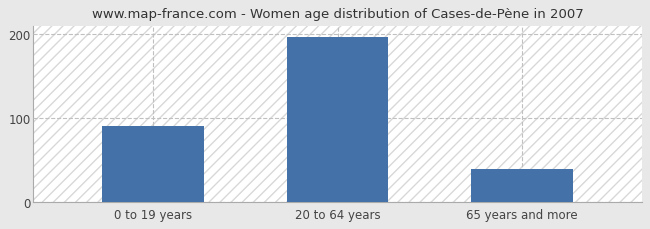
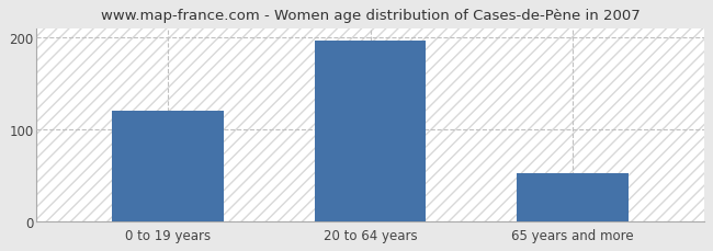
0 to 19 years: 90 -> 120
65 years and more: 40 -> 52
